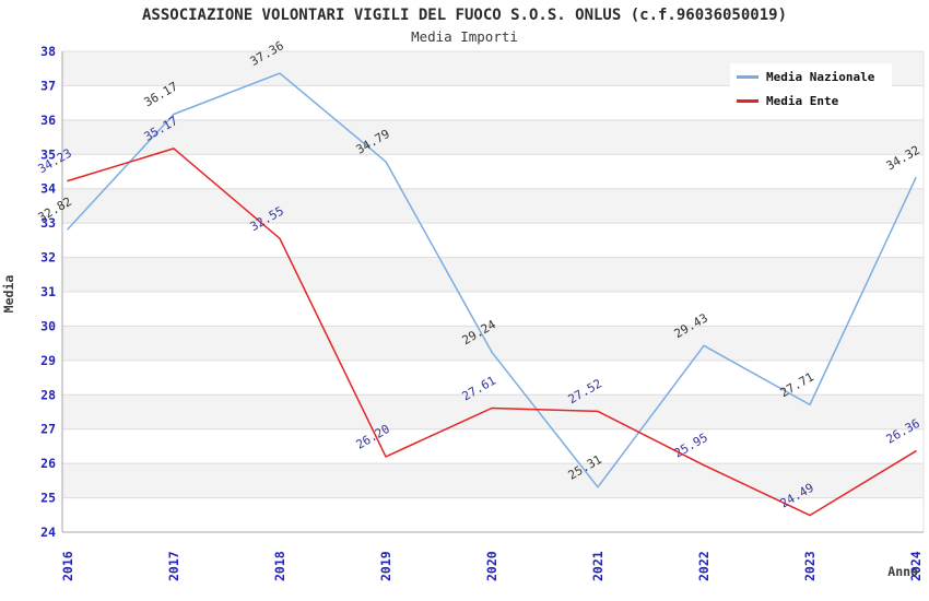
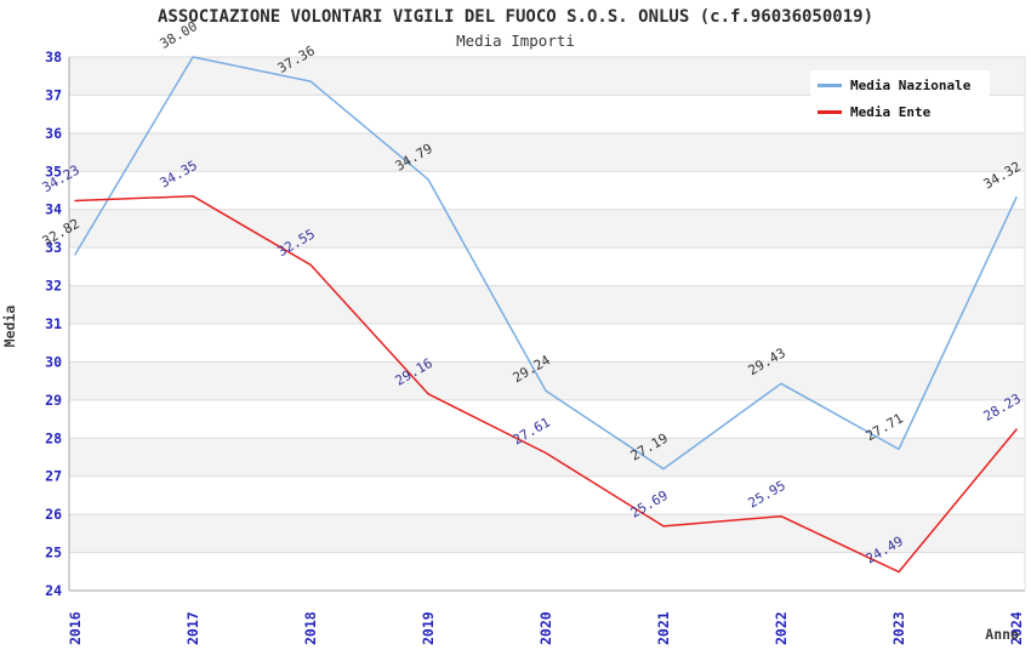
Media Nazionale/2017: 36.17 -> 38.00
Media Ente/2017: 35.17 -> 34.35
Media Ente/2019: 26.20 -> 29.16
Media Nazionale/2021: 25.31 -> 27.19
Media Ente/2021: 27.52 -> 25.69
Media Ente/2024: 26.36 -> 28.23
